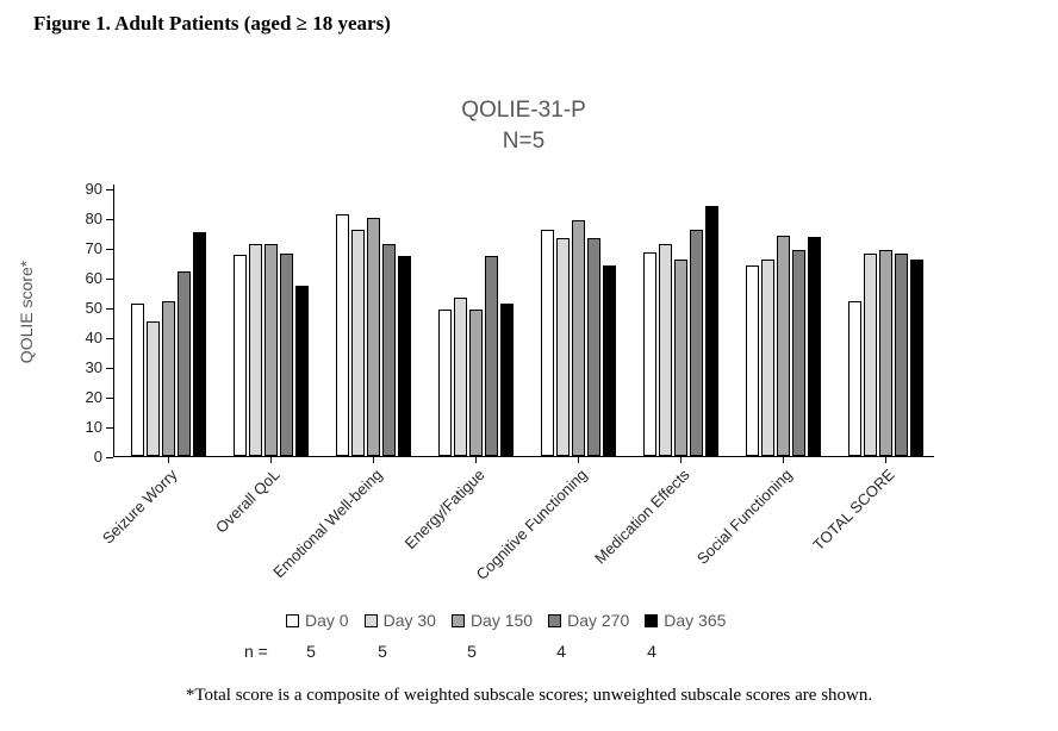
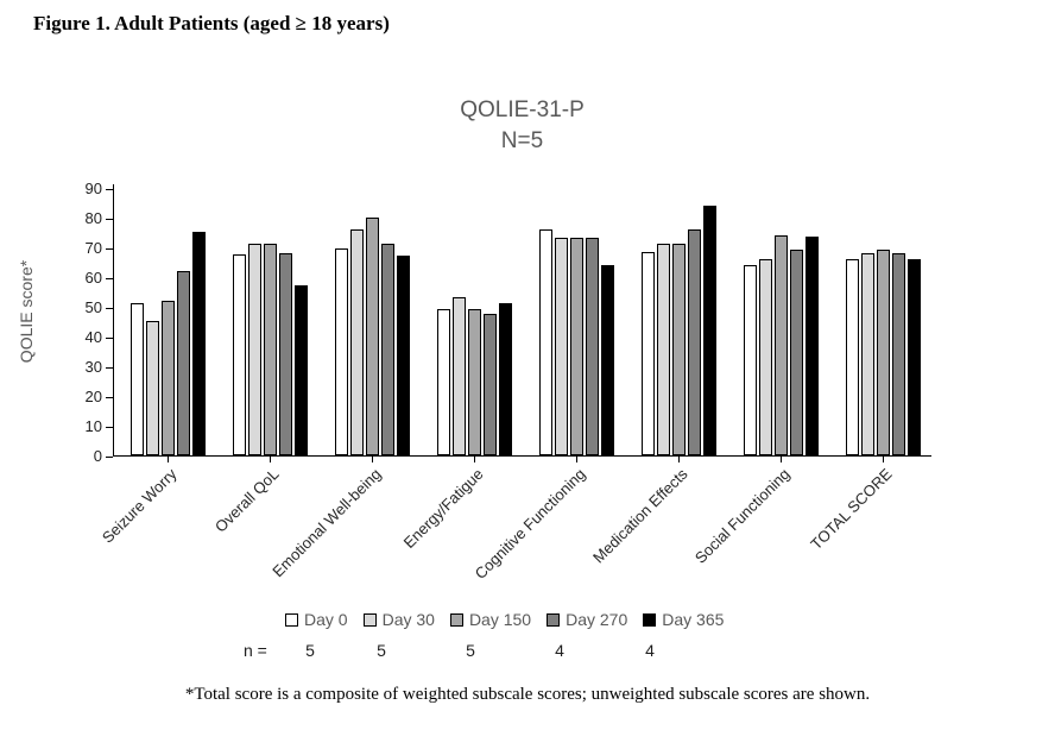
Day 0/Emotional Well-being: 81 -> 70
Day 270/Energy/Fatigue: 67 -> 48
Day 150/Cognitive Functioning: 79 -> 73
Day 150/Medication Effects: 66 -> 71
Day 0/TOTAL SCORE: 52 -> 66
